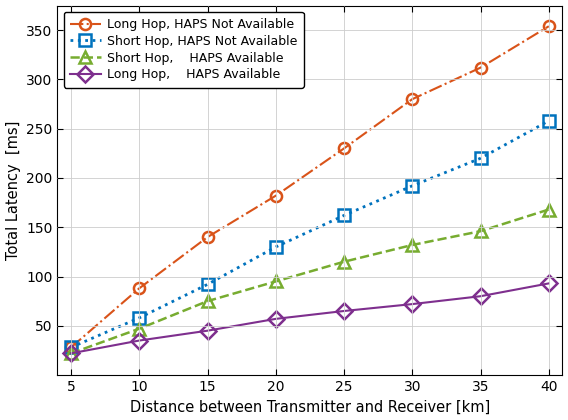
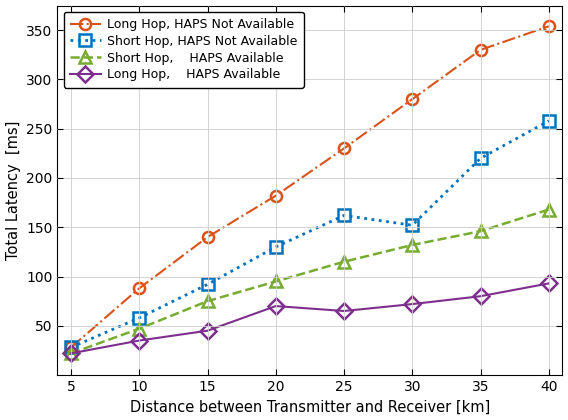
Long Hop, HAPS Available/20: 57 -> 70
Short Hop, HAPS Not Available/30: 192 -> 152
Long Hop, HAPS Not Available/35: 312 -> 330
